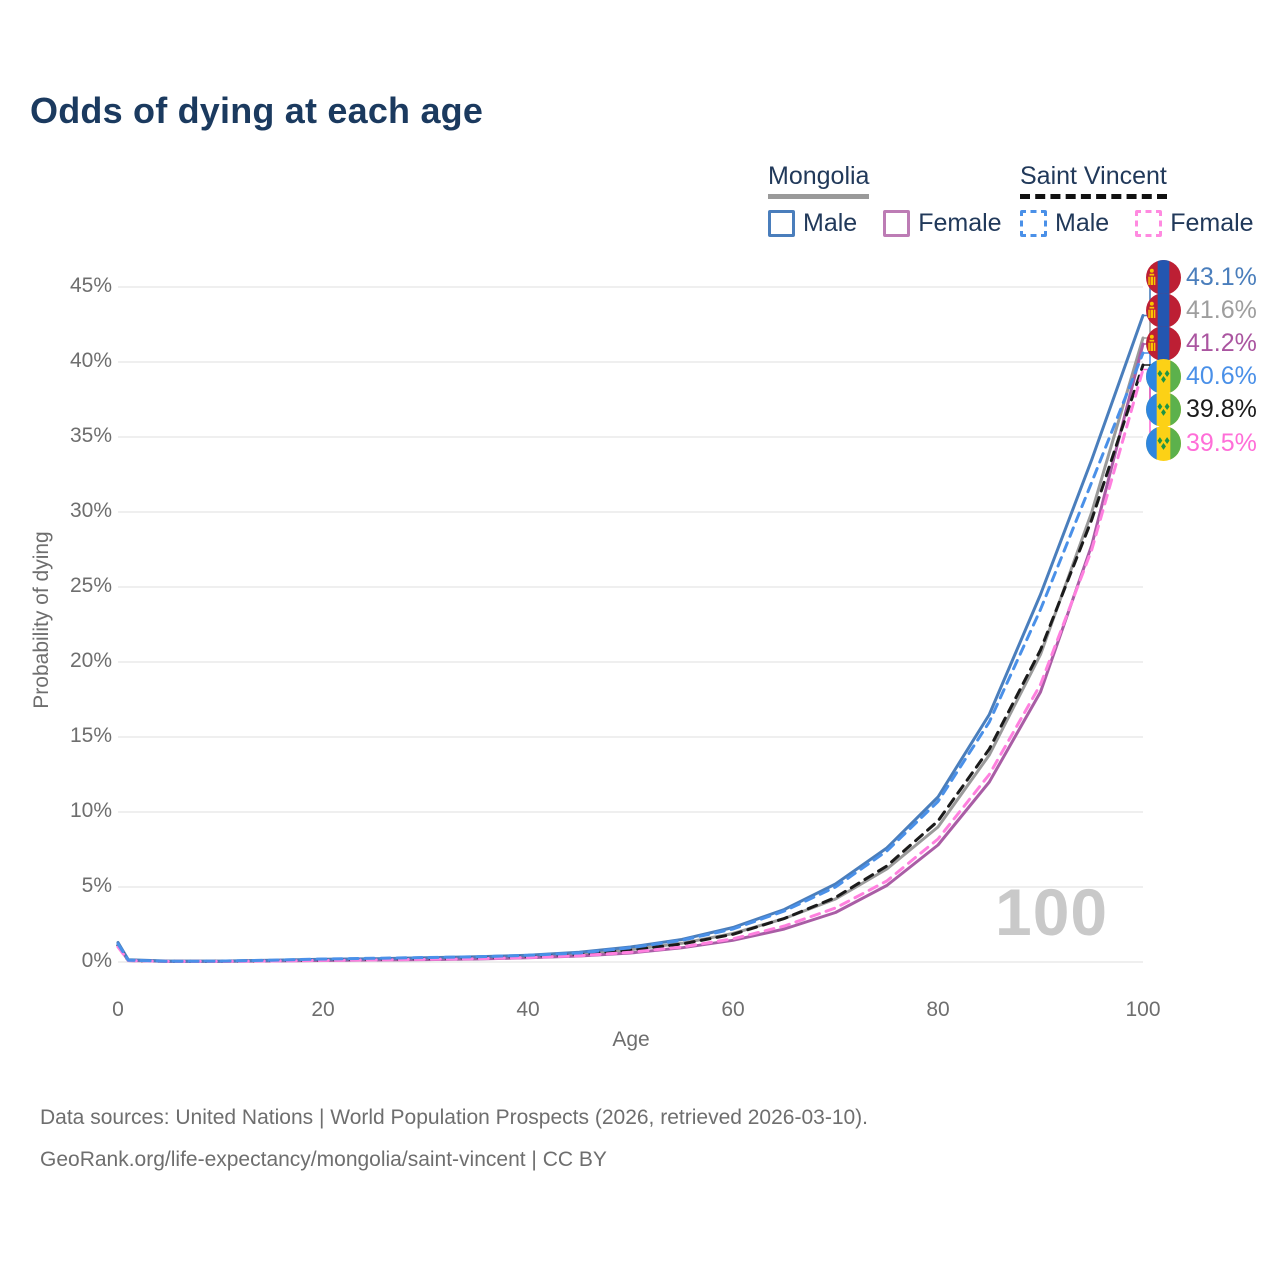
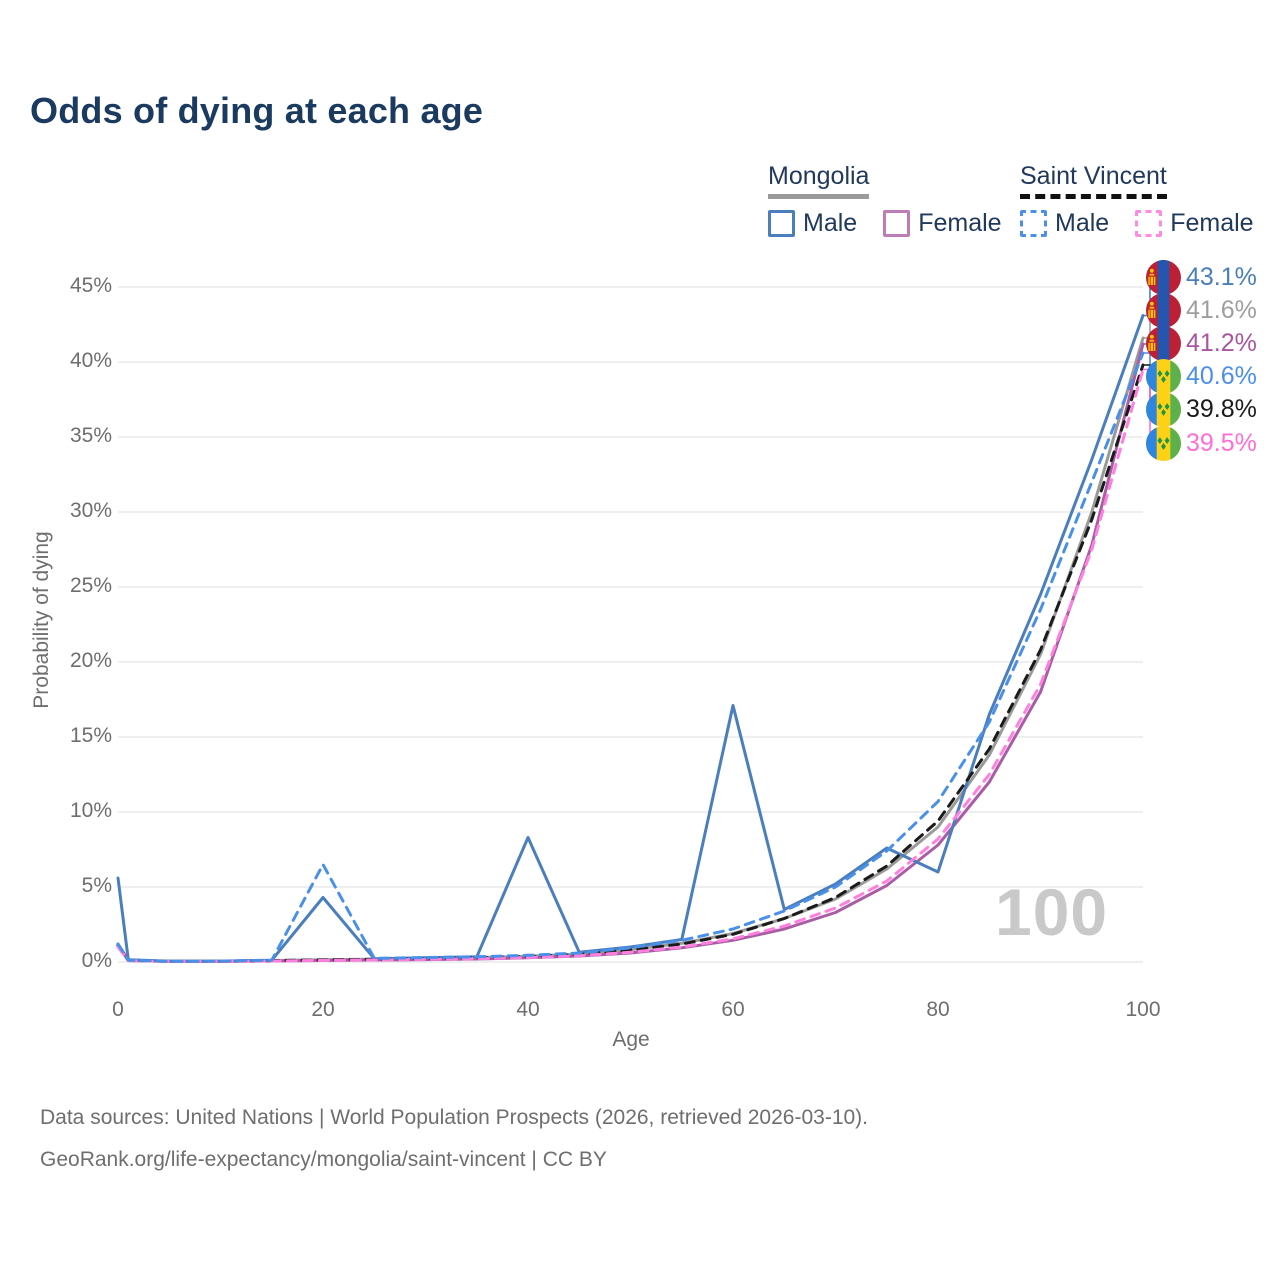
Mongolia Male/0: 1.3% -> 5.6%
Mongolia Male/20: 0.2% -> 4.3%
Saint Vincent Male/20: 0.2% -> 6.5%
Mongolia Male/40: 0.5% -> 8.3%
Mongolia Male/60: 2.3% -> 17.1%
Mongolia Male/80: 11.0% -> 6.0%
